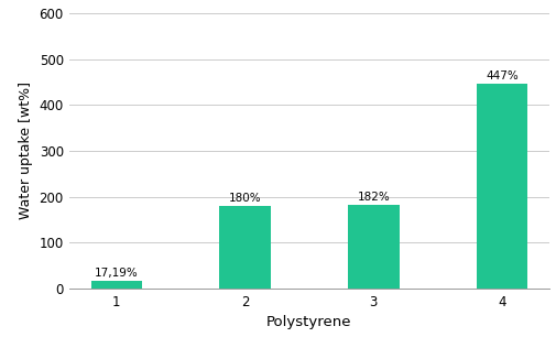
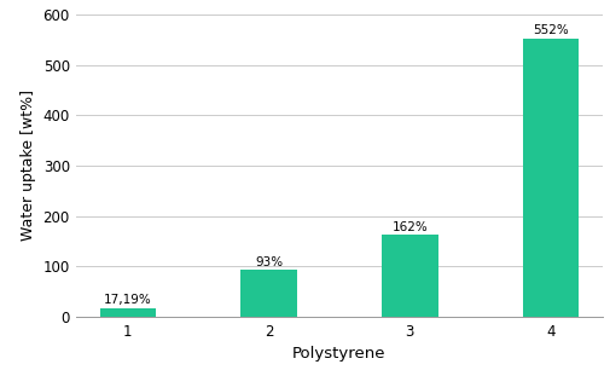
2: 180% -> 93%
3: 182% -> 162%
4: 447% -> 552%
